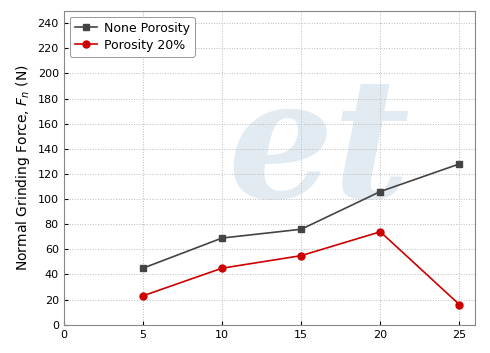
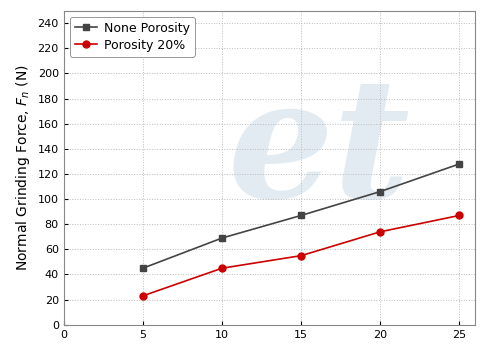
None Porosity/15: 76 -> 87
Porosity 20%/25: 16 -> 87
